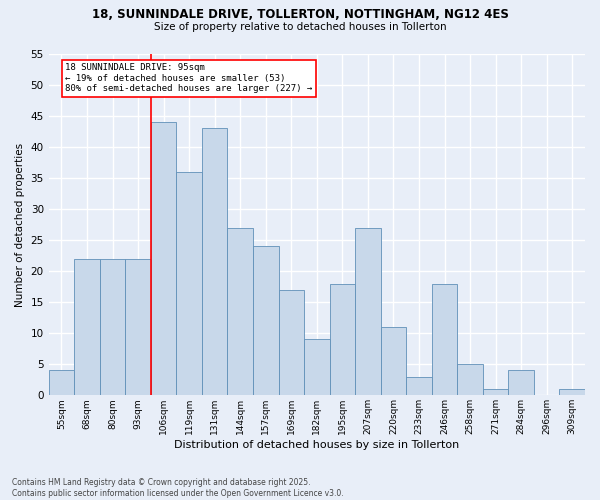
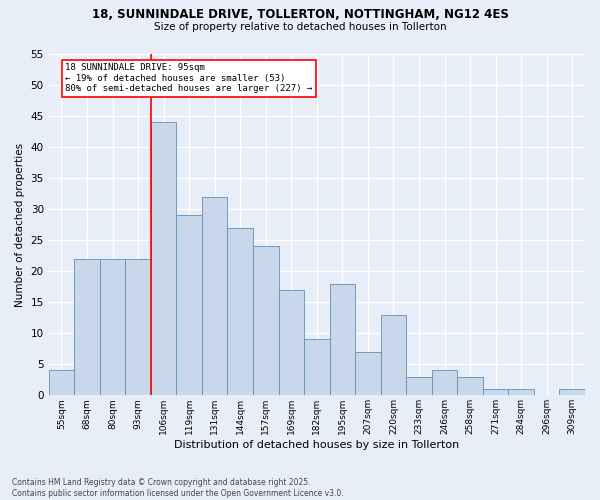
119sqm: 36 -> 29
131sqm: 43 -> 32
207sqm: 27 -> 7
220sqm: 11 -> 13
246sqm: 18 -> 4
258sqm: 5 -> 3
284sqm: 4 -> 1
